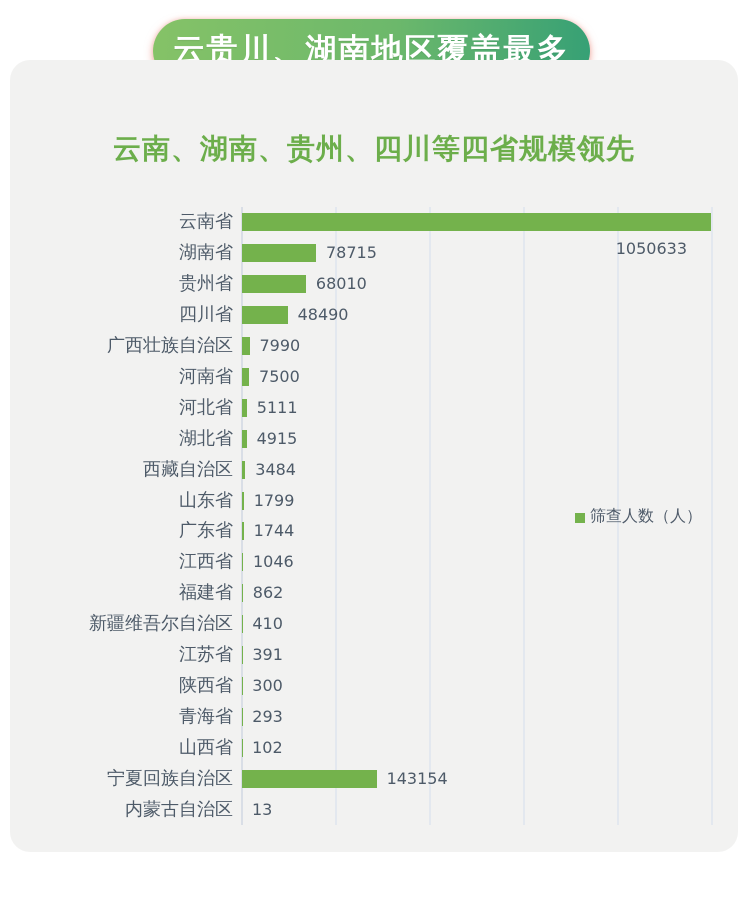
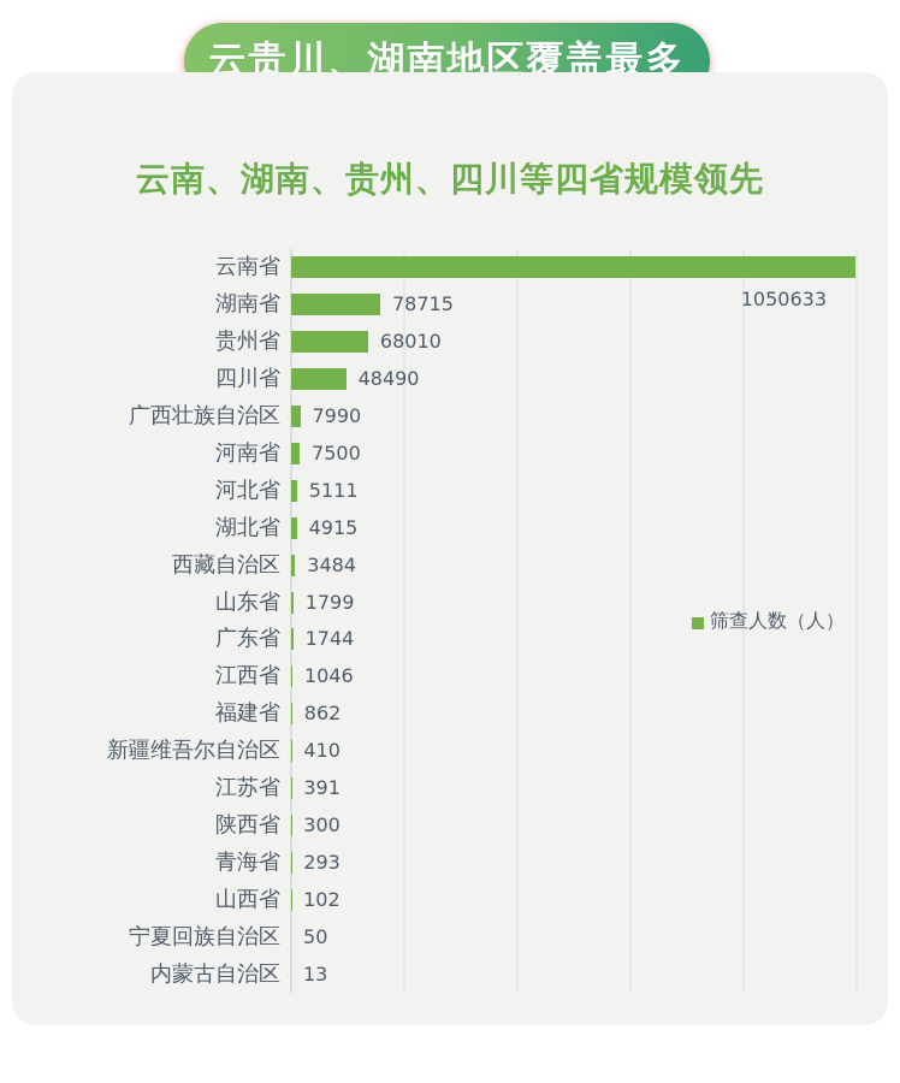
宁夏回族自治区: 143154 -> 50
